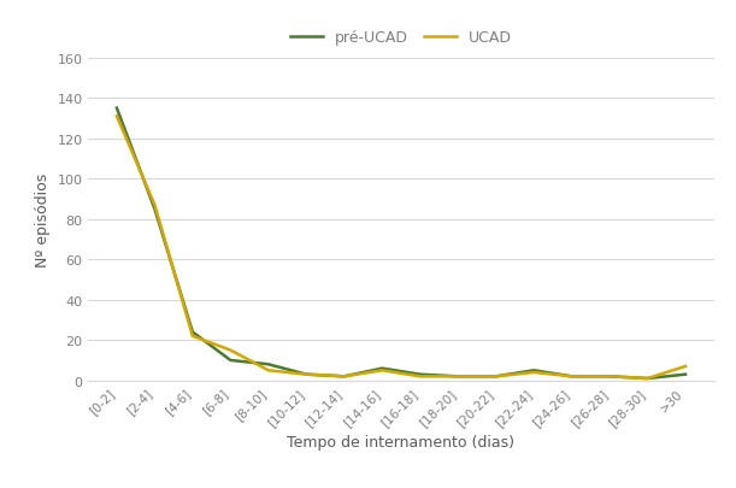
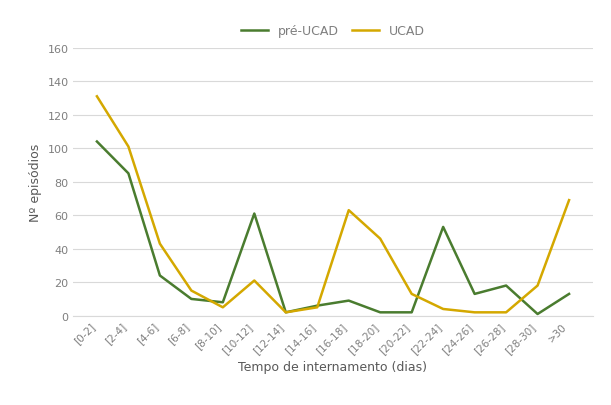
pré-UCAD/[0-2]: 135 -> 104
UCAD/[2-4]: 87 -> 101
UCAD/[4-6]: 22 -> 43
pré-UCAD/[10-12]: 3 -> 61
UCAD/[10-12]: 3 -> 21
pré-UCAD/[16-18]: 3 -> 9
UCAD/[16-18]: 2 -> 63
UCAD/[18-20]: 2 -> 46
UCAD/[20-22]: 2 -> 13
pré-UCAD/[22-24]: 5 -> 53
pré-UCAD/[24-26]: 2 -> 13
pré-UCAD/[26-28]: 2 -> 18
UCAD/[28-30]: 1 -> 18
pré-UCAD/>30: 3 -> 13
UCAD/>30: 7 -> 69
